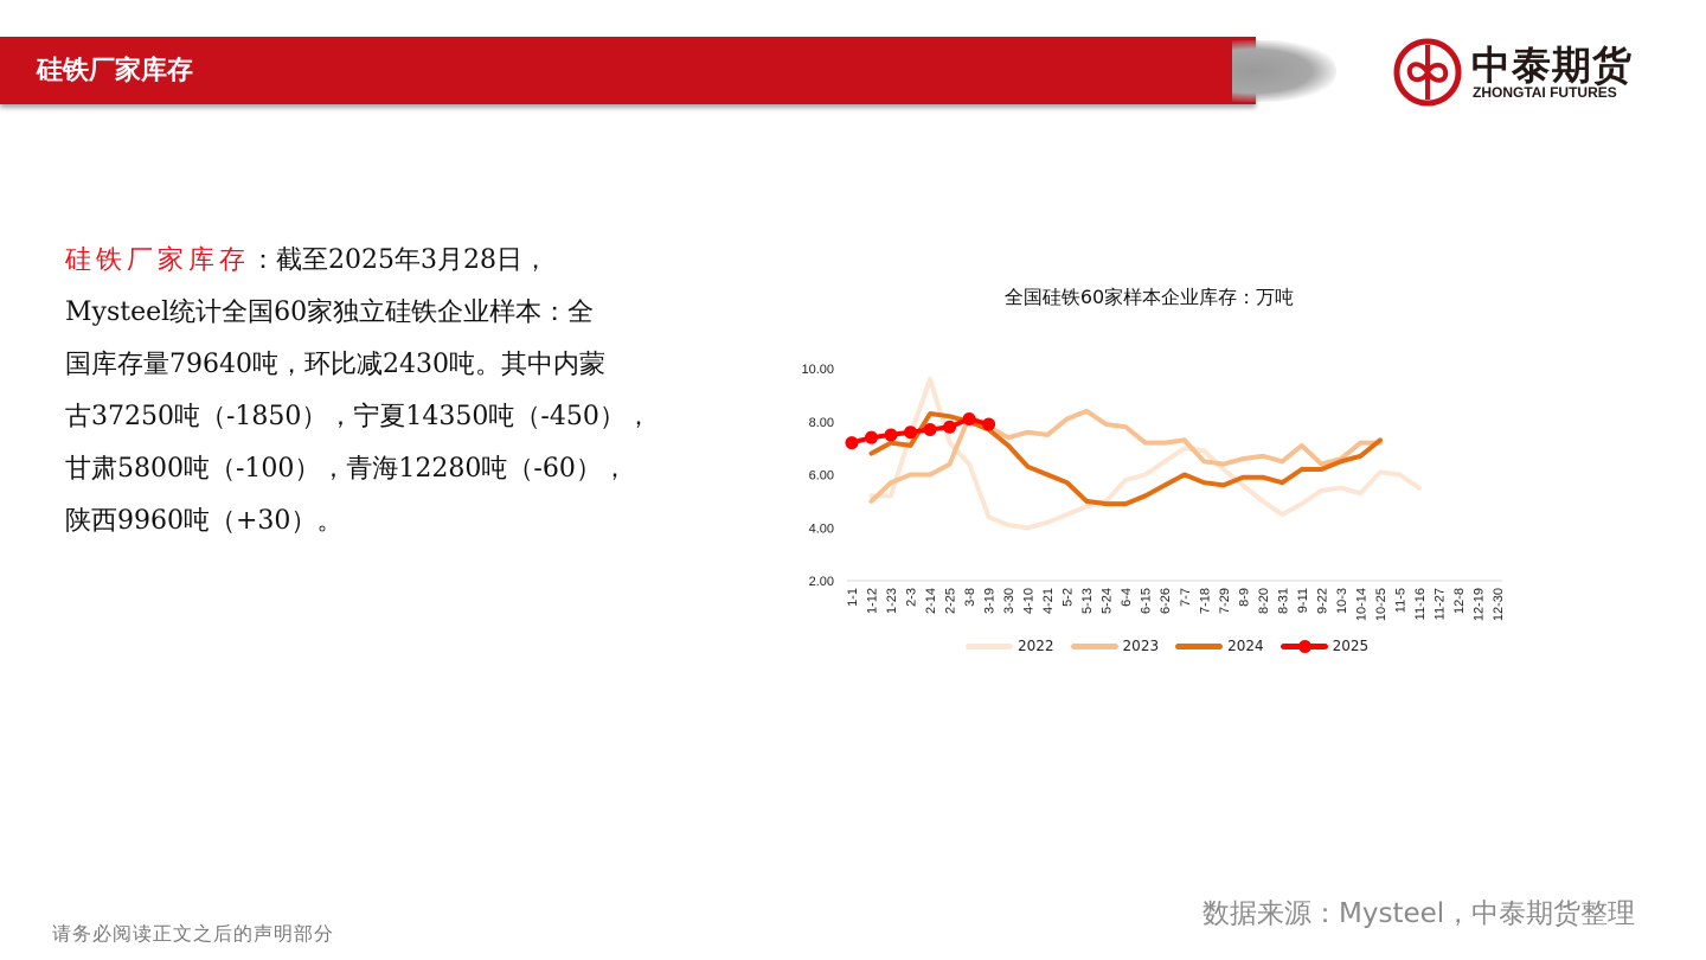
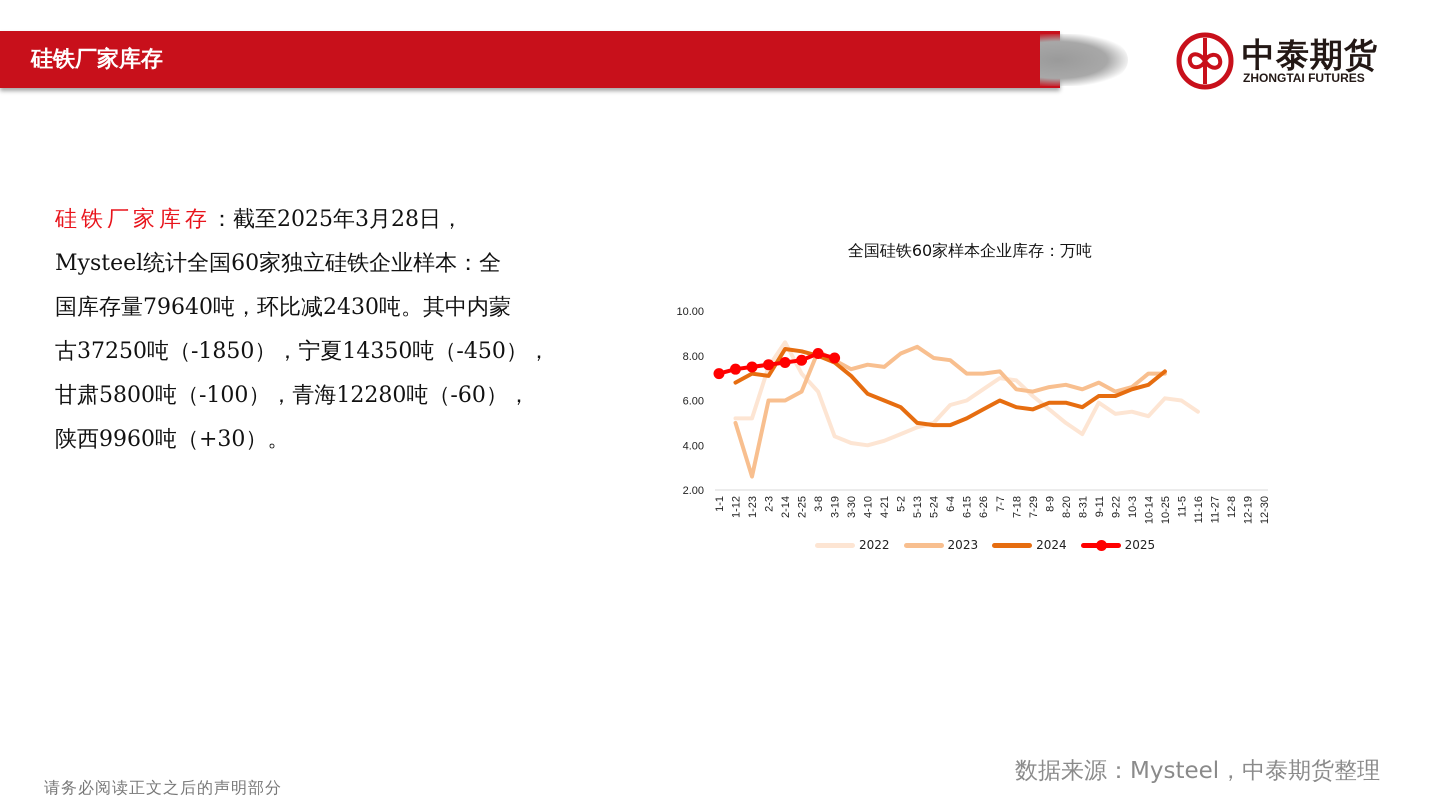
2023/1-23: 5.7 -> 2.6
2022/2-14: 9.6 -> 8.6
2022/9-11: 4.9 -> 5.9
2023/9-11: 7.1 -> 6.8
